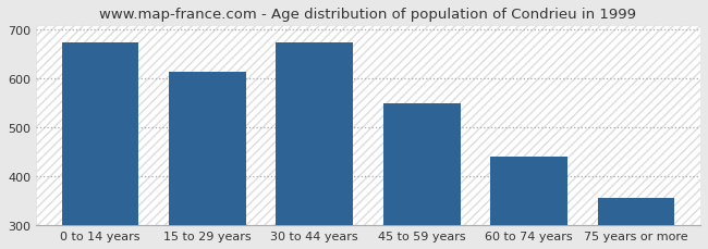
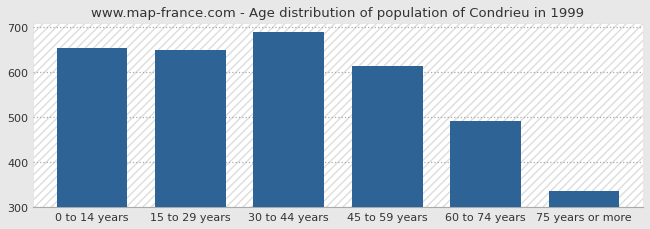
0 to 14 years: 675 -> 655
15 to 29 years: 615 -> 650
30 to 44 years: 675 -> 690
45 to 59 years: 550 -> 613
60 to 74 years: 440 -> 491
75 years or more: 355 -> 335
